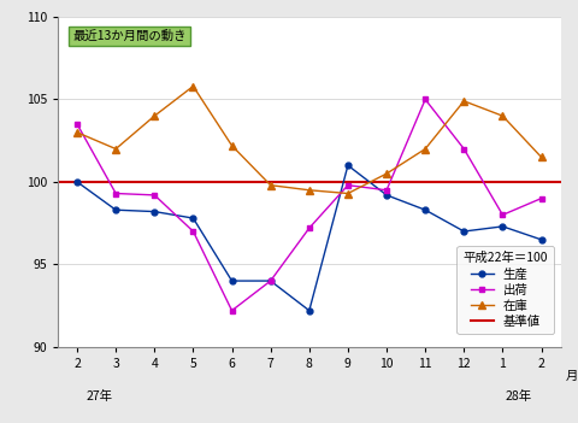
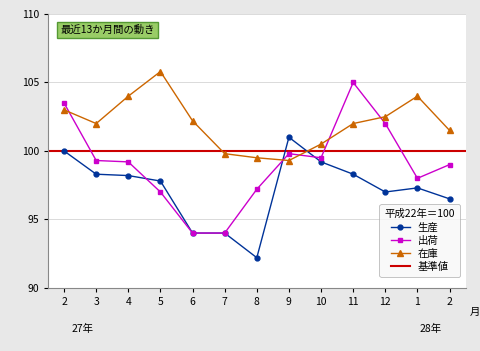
出荷/6: 92.2 -> 94.0
在庫/12: 104.9 -> 102.5
